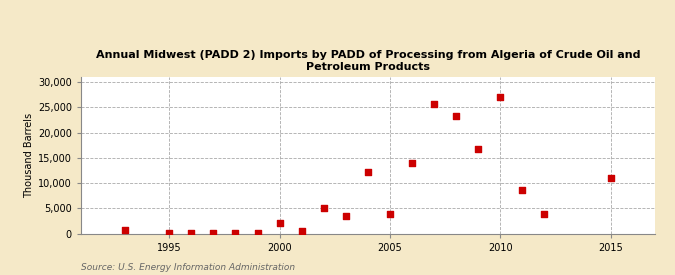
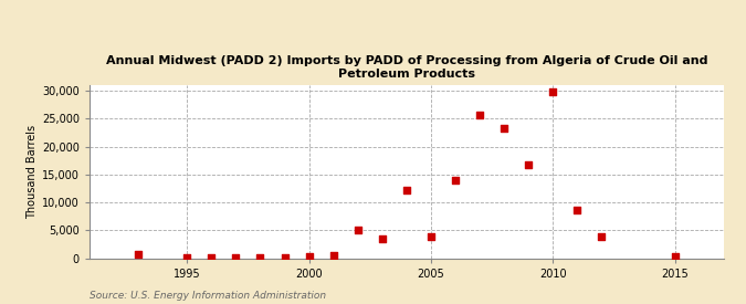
2000: 2,200 -> 300
2010: 27,000 -> 29,800
2015: 11,000 -> 300
